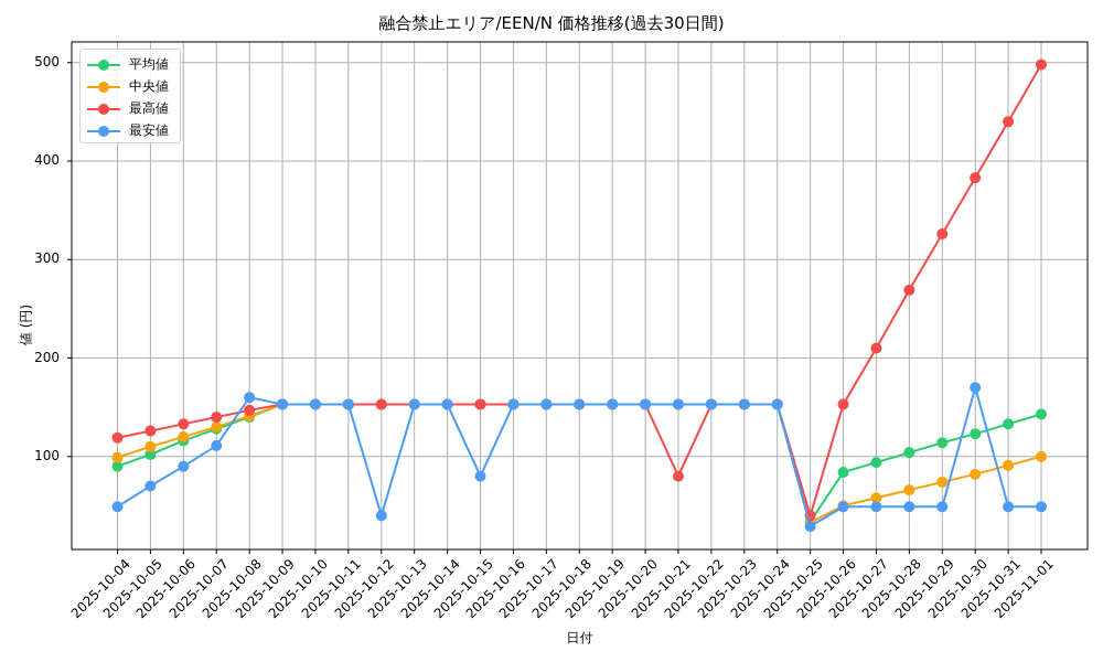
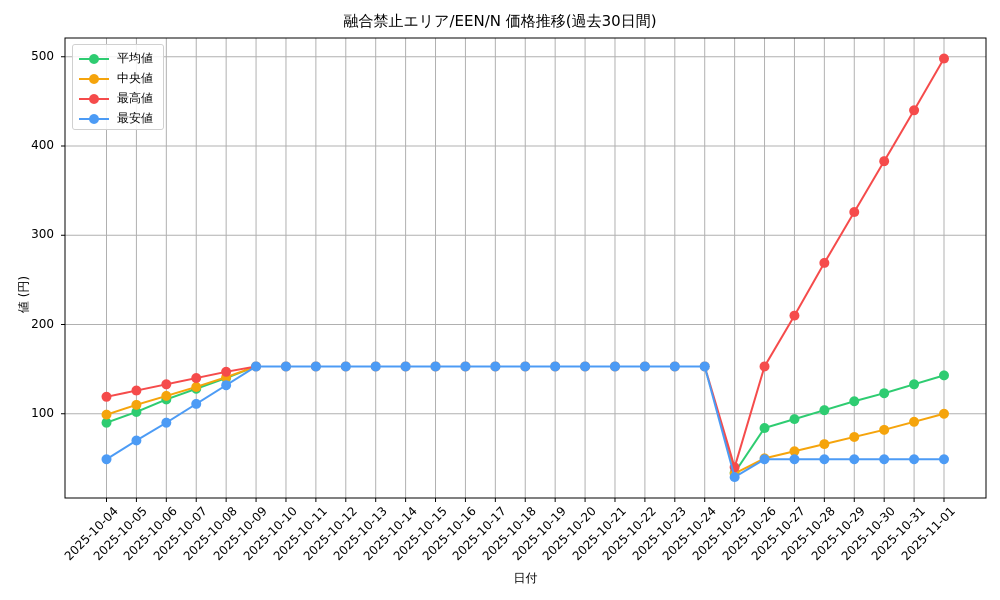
最安値/2025-10-08: 160 -> 130
最安値/2025-10-12: 40 -> 150
最安値/2025-10-15: 80 -> 150
最高値/2025-10-21: 80 -> 150
最安値/2025-10-30: 170 -> 50
